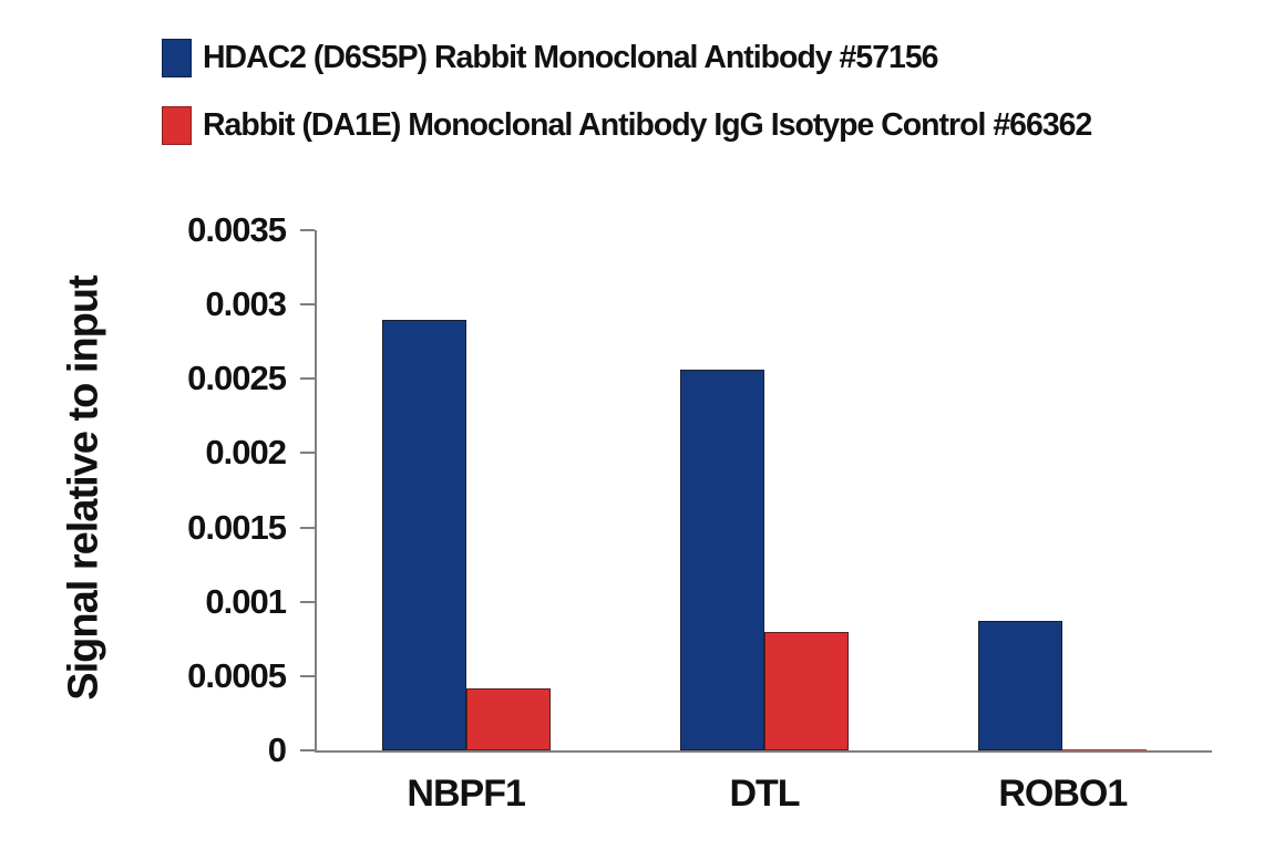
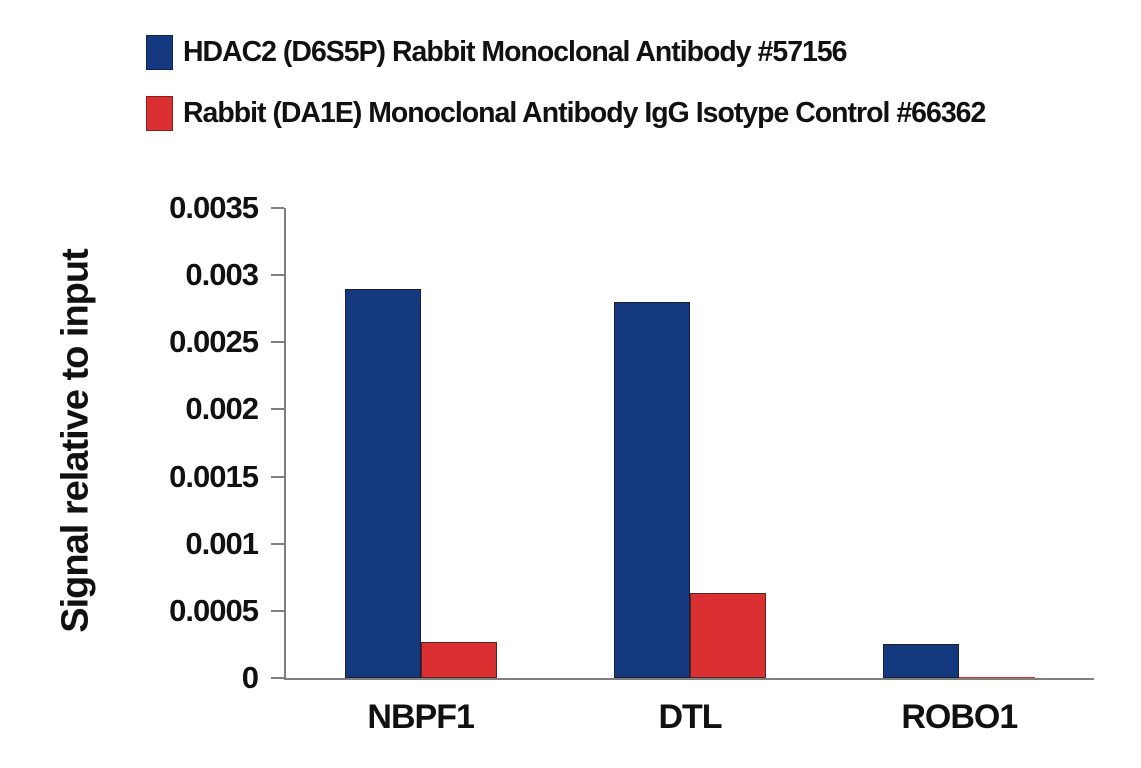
Rabbit (DA1E) Monoclonal Antibody IgG Isotype Control #66362/NBPF1: 0.00042 -> 0.00027
HDAC2 (D6S5P) Rabbit Monoclonal Antibody #57156/DTL: 0.00256 -> 0.00280
Rabbit (DA1E) Monoclonal Antibody IgG Isotype Control #66362/DTL: 0.00080 -> 0.00063
HDAC2 (D6S5P) Rabbit Monoclonal Antibody #57156/ROBO1: 0.00087 -> 0.00025
